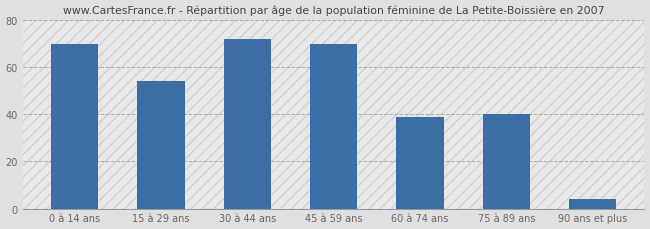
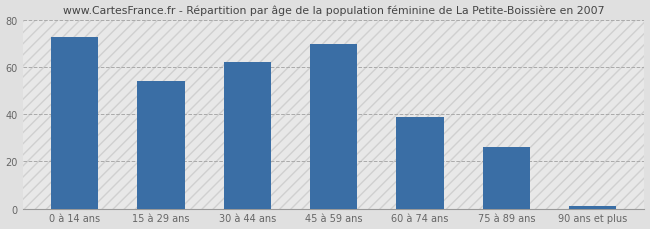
0 à 14 ans: 70 -> 73
30 à 44 ans: 72 -> 62
75 à 89 ans: 40 -> 26
90 ans et plus: 4 -> 1
